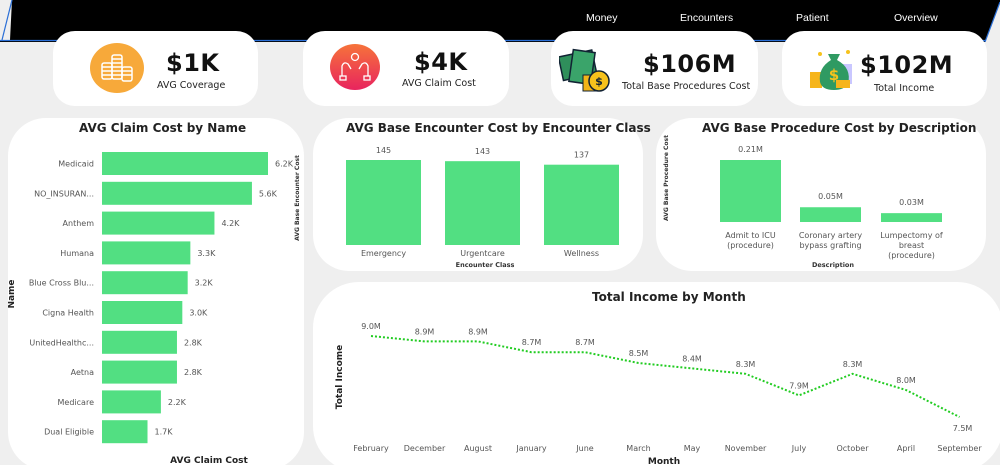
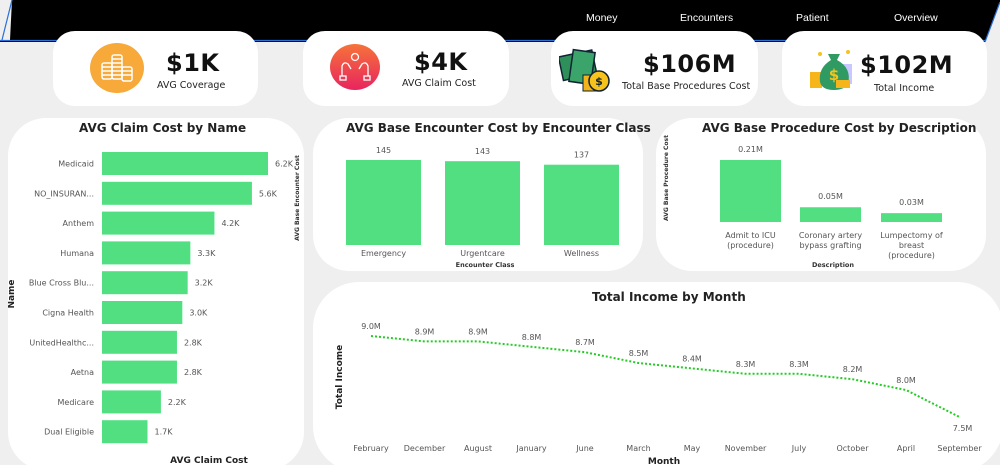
Total Income by Month/January: 8.7M -> 8.8M
Total Income by Month/July: 7.9M -> 8.3M
Total Income by Month/October: 8.3M -> 8.2M
